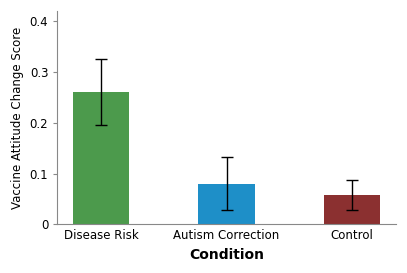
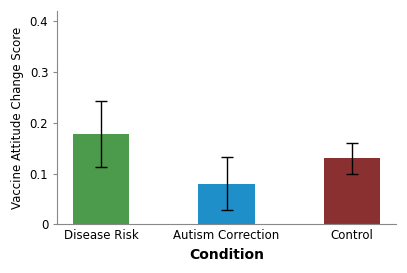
Disease Risk: 0.260 -> 0.178
Control: 0.058 -> 0.130
